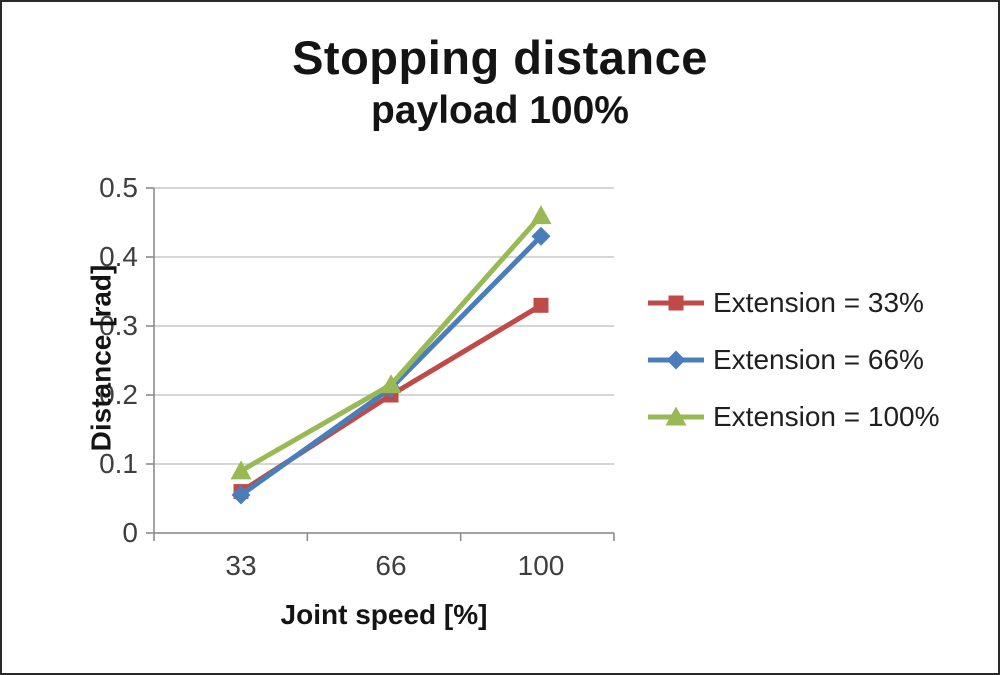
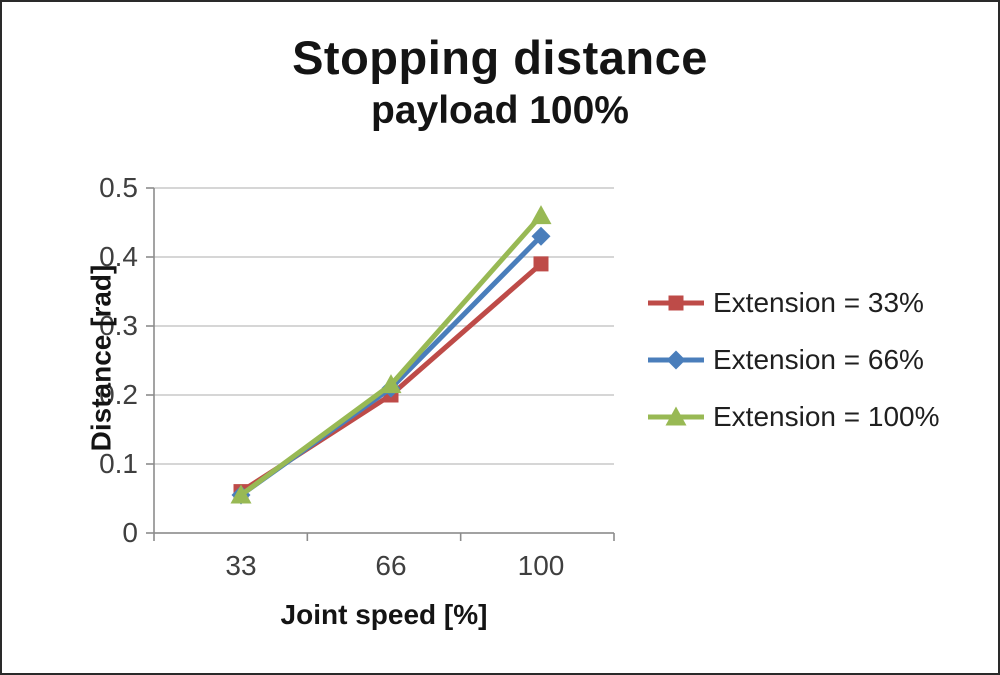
Extension = 100%/33: 0.09 -> 0.06
Extension = 33%/100: 0.33 -> 0.39
